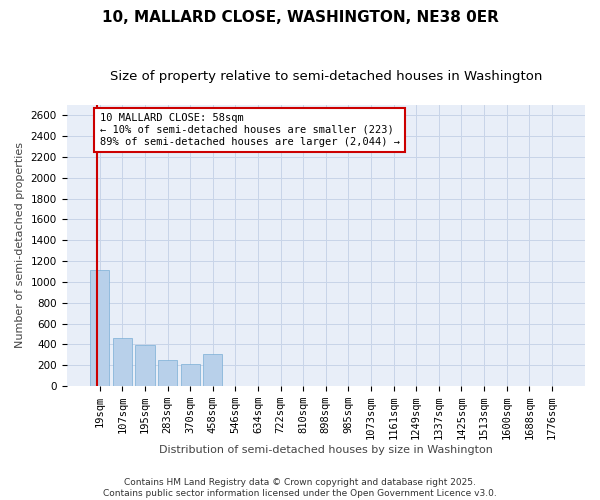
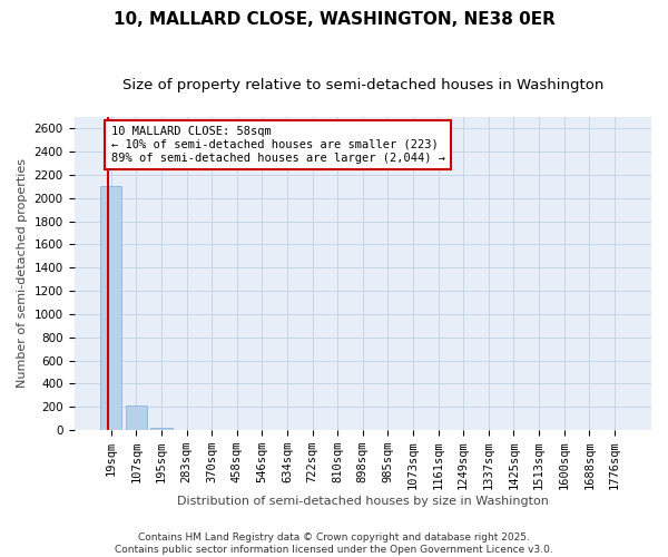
19sqm: 1110 -> 2100
107sqm: 460 -> 210
195sqm: 390 -> 20
283sqm: 250 -> 0
370sqm: 210 -> 0
458sqm: 310 -> 0
